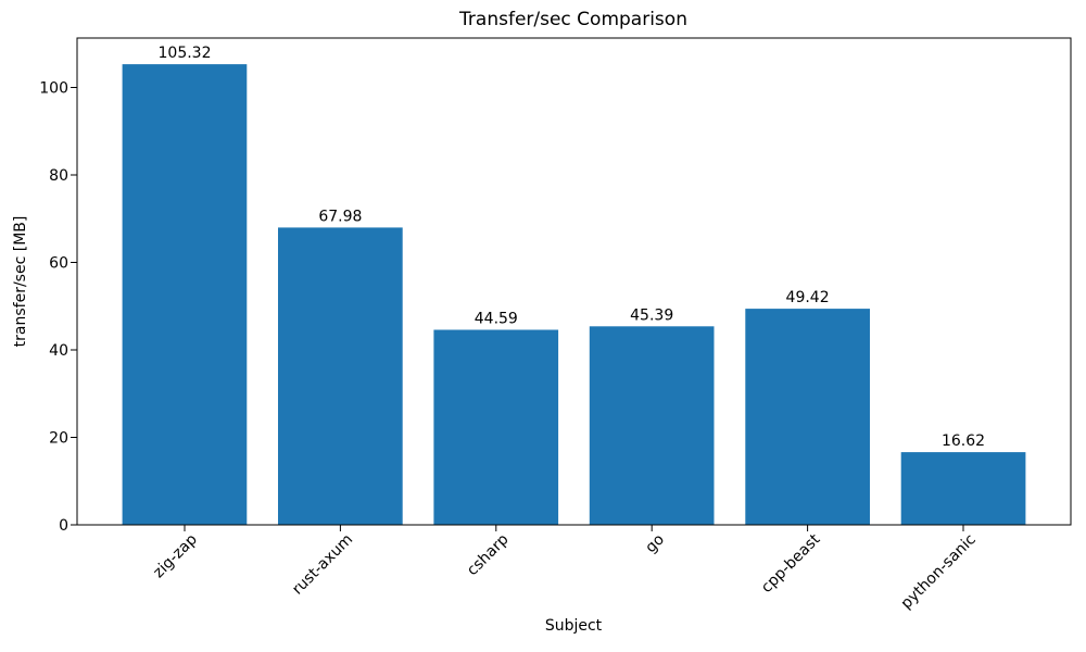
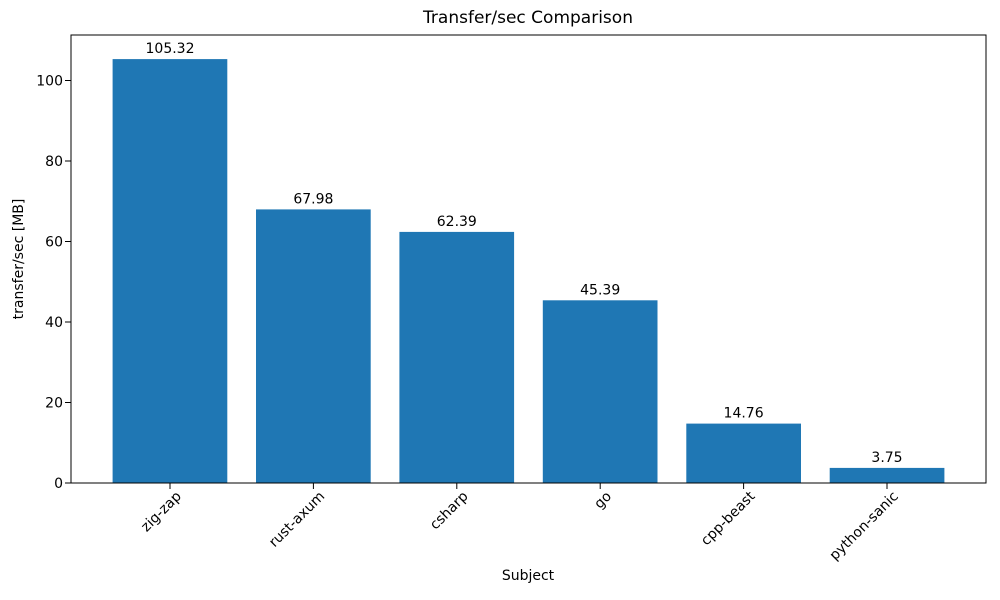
csharp: 44.59 -> 62.39
cpp-beast: 49.42 -> 14.76
python-sanic: 16.62 -> 3.75
